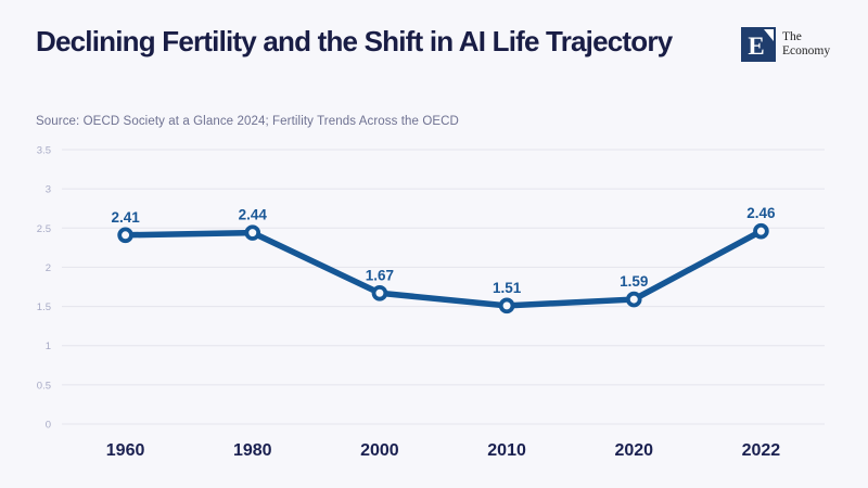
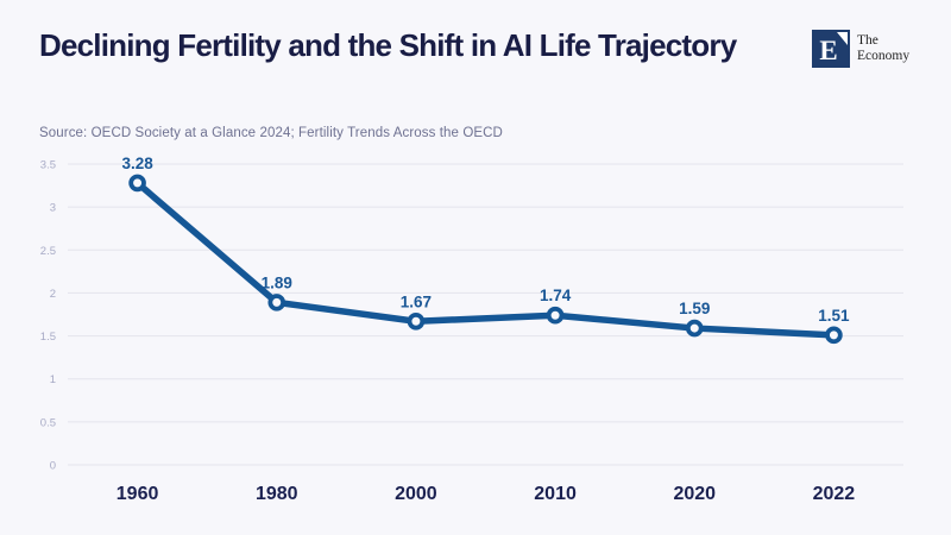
1960: 2.41 -> 3.28
1980: 2.44 -> 1.89
2010: 1.51 -> 1.74
2022: 2.46 -> 1.51
